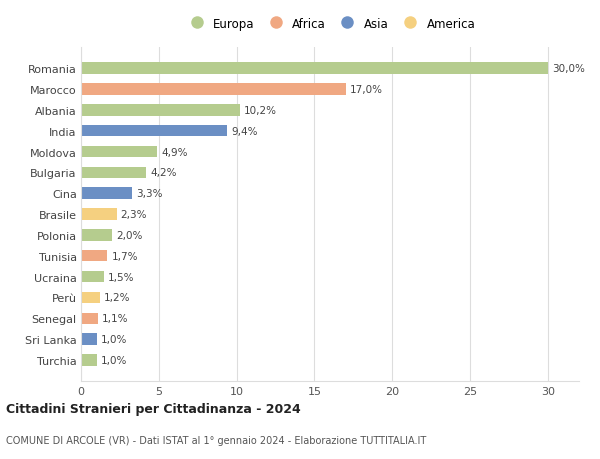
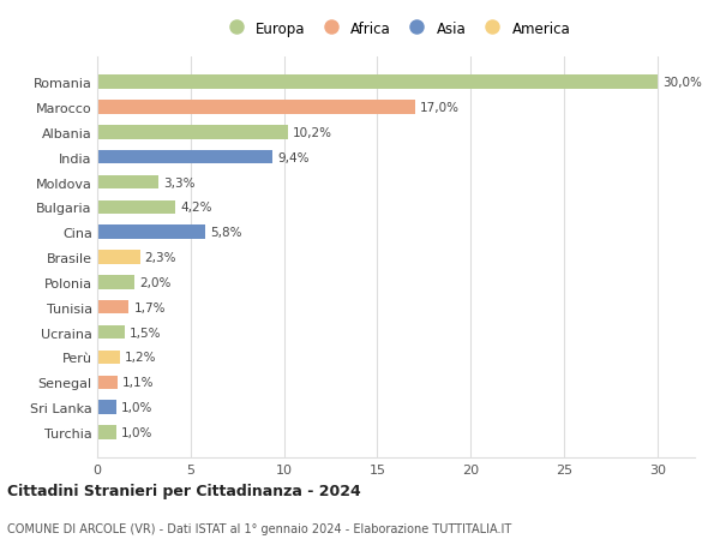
Moldova: 4,9% -> 3,3%
Cina: 3,3% -> 5,8%
